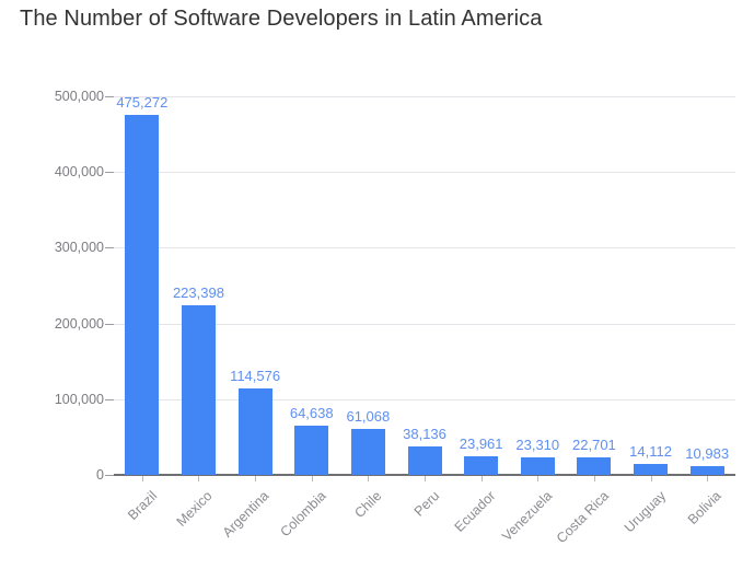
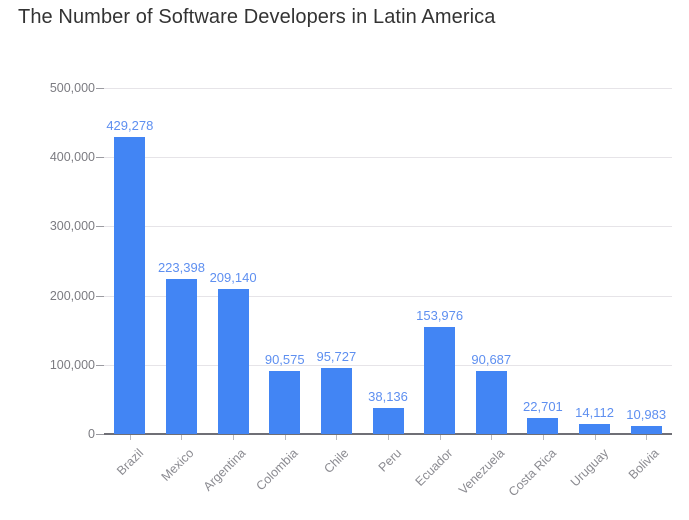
Brazil: 475,272 -> 429,278
Argentina: 114,576 -> 209,140
Colombia: 64,638 -> 90,575
Chile: 61,068 -> 95,727
Ecuador: 23,961 -> 153,976
Venezuela: 23,310 -> 90,687
